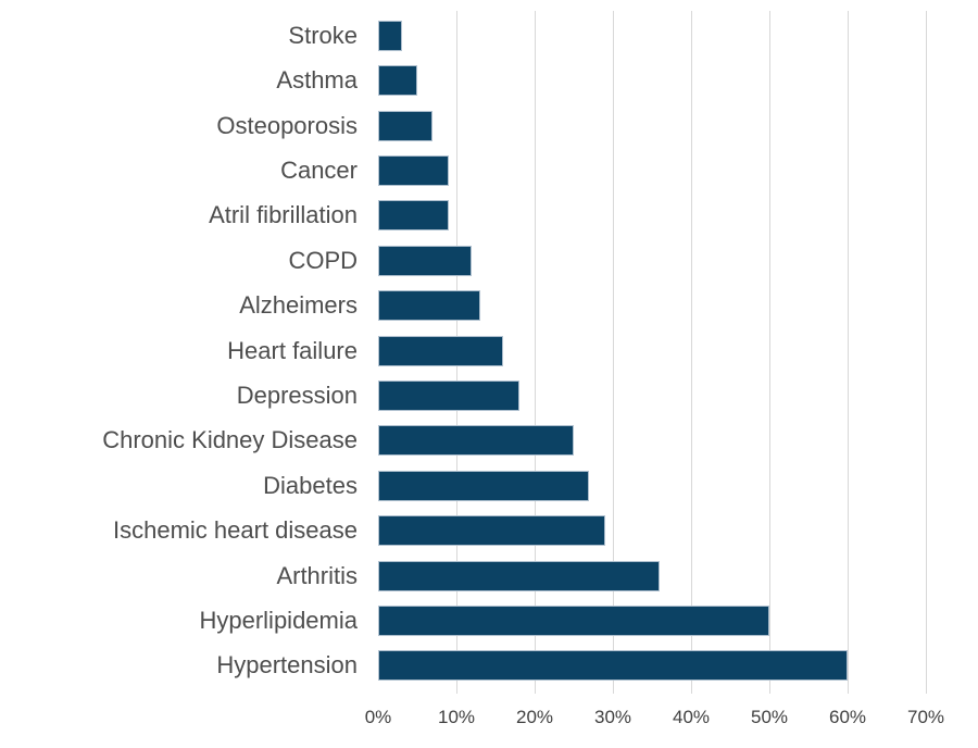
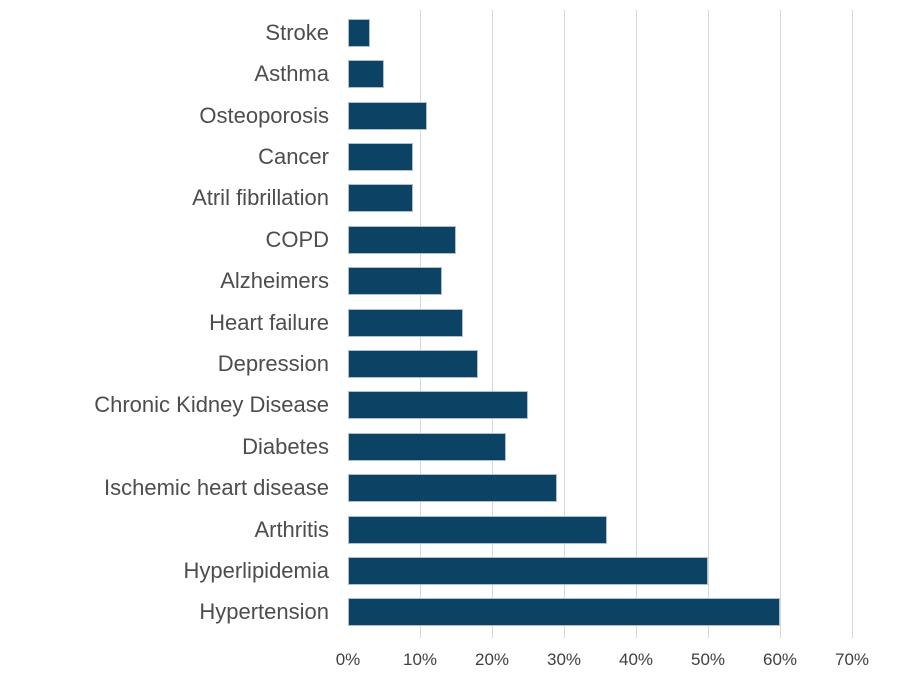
Osteoporosis: 7% -> 11%
COPD: 12% -> 15%
Diabetes: 27% -> 22%
